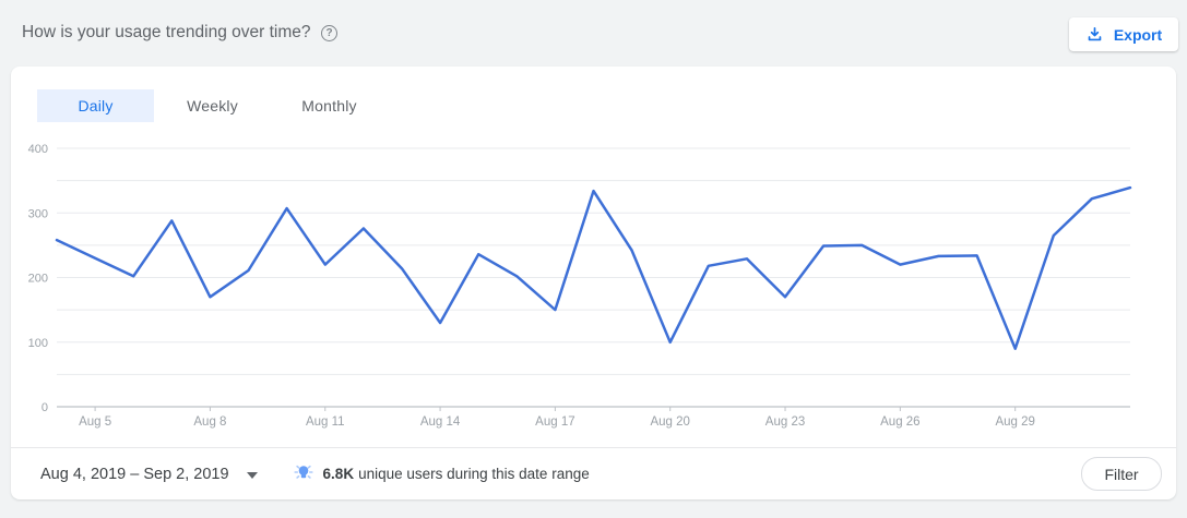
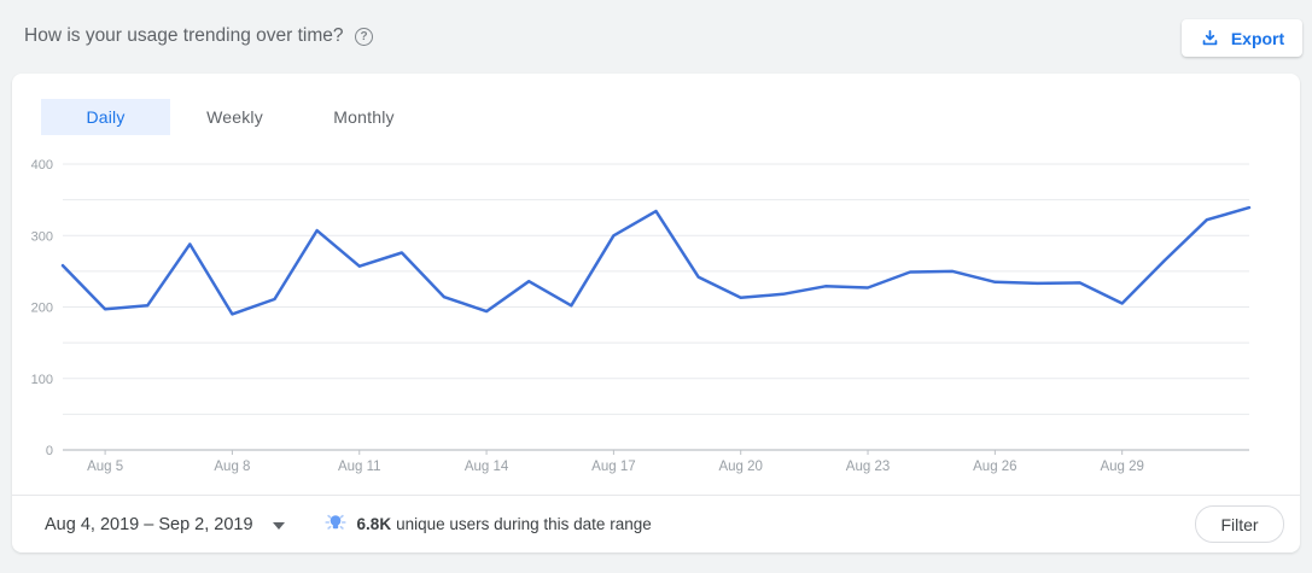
Aug 5: 230 -> 200
Aug 8: 170 -> 190
Aug 11: 220 -> 260
Aug 14: 130 -> 190
Aug 17: 150 -> 300
Aug 20: 100 -> 210
Aug 23: 170 -> 230
Aug 26: 220 -> 240
Aug 29: 90 -> 200
